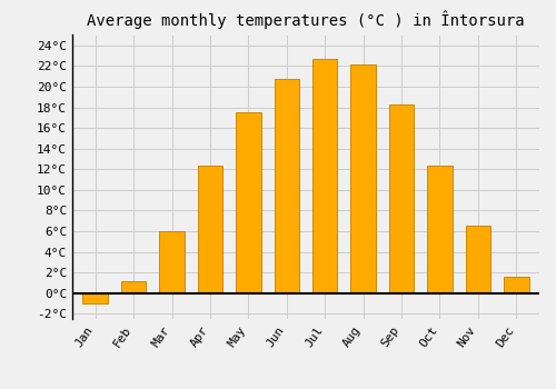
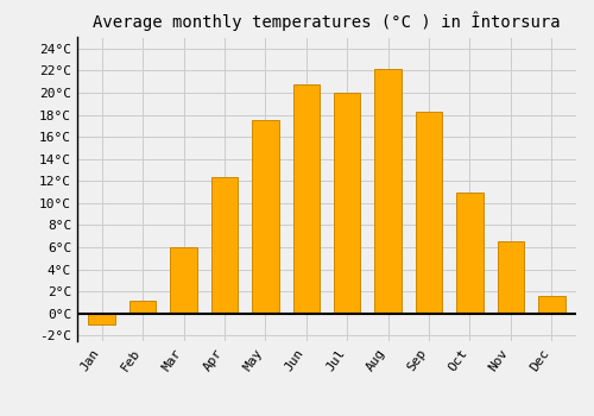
Jul: 22.7°C -> 20.0°C
Oct: 12.4°C -> 11.0°C
